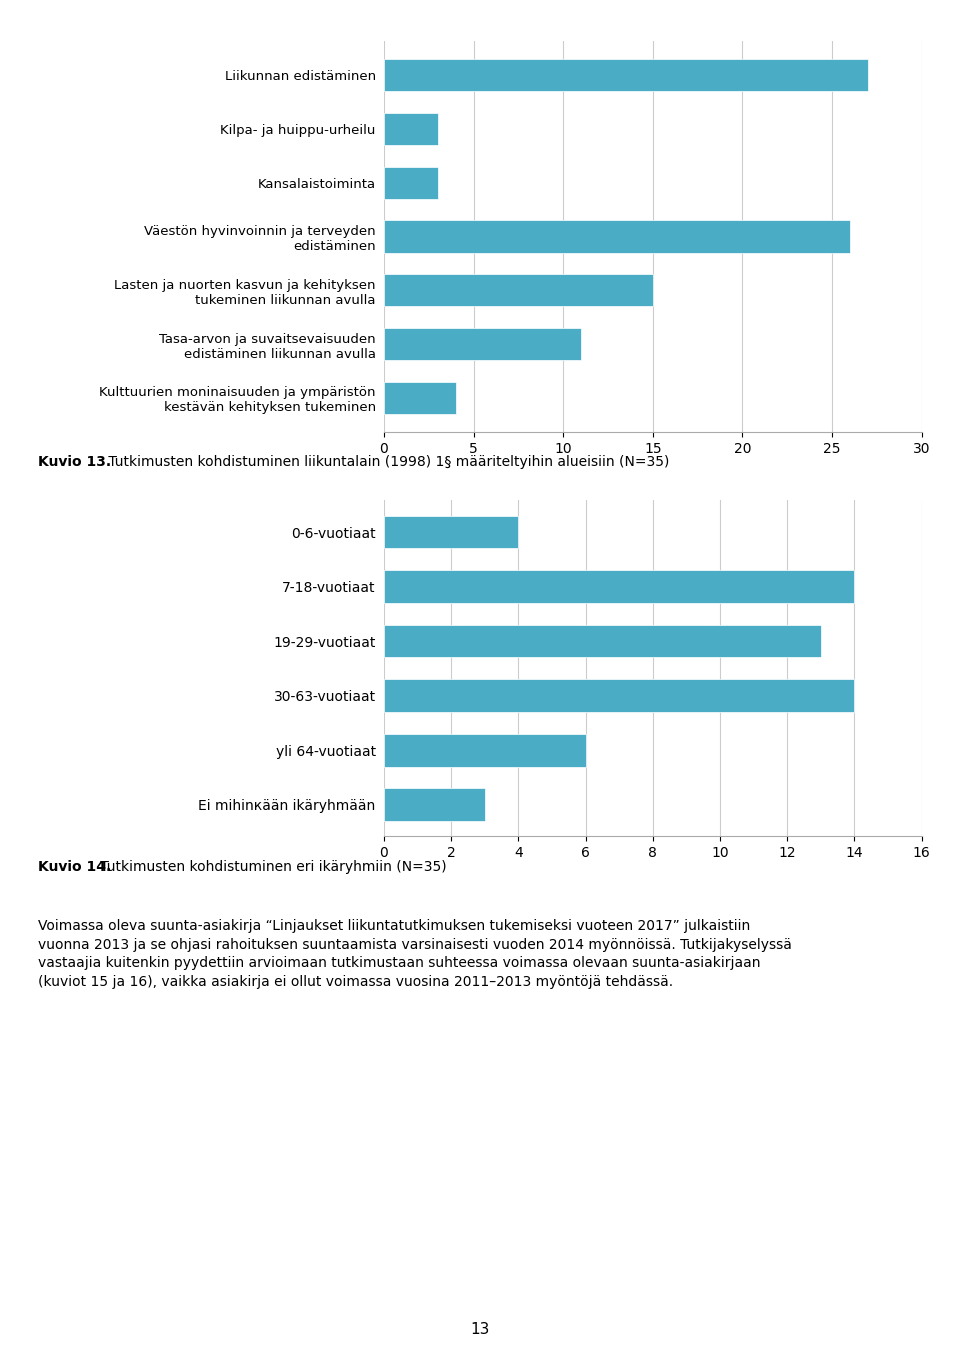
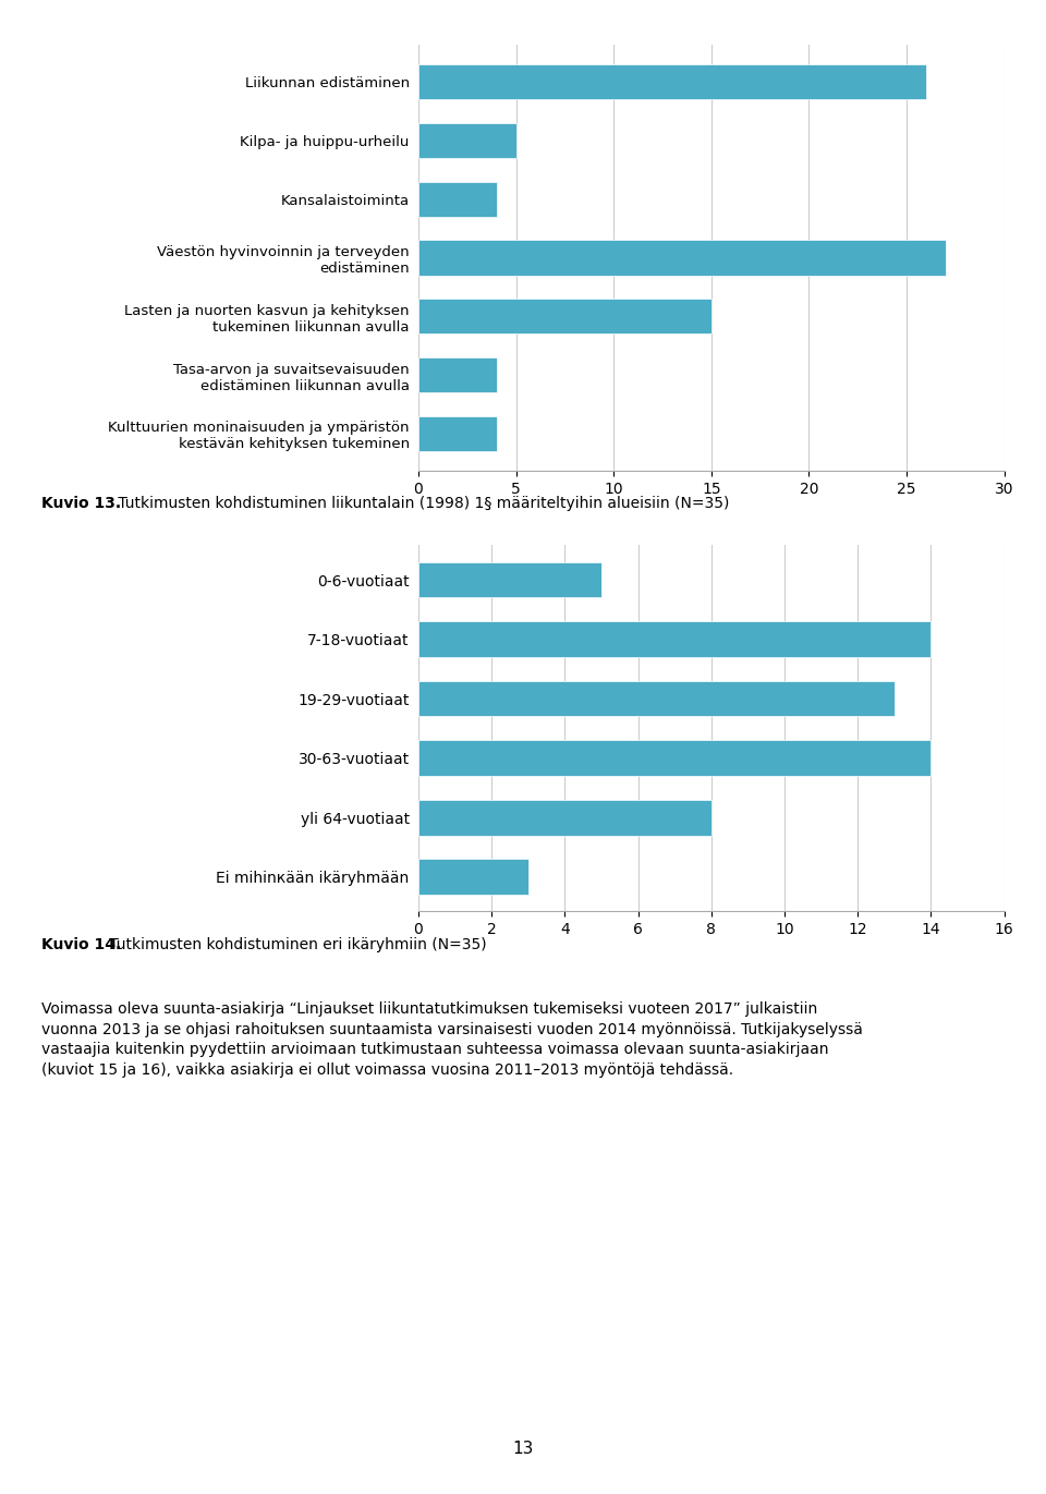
Liikunnan edistäminen: 27 -> 26
Kilpa- ja huippu-urheilu: 3 -> 5
Kansalaistoiminta: 3 -> 4
Väestön hyvinvoinnin ja terveyden edistäminen: 26 -> 27
Tasa-arvon ja suvaitsevaisuuden edistäminen liikunnan avulla: 11 -> 4
0-6-vuotiaat: 4 -> 5
yli 64-vuotiaat: 6 -> 8
